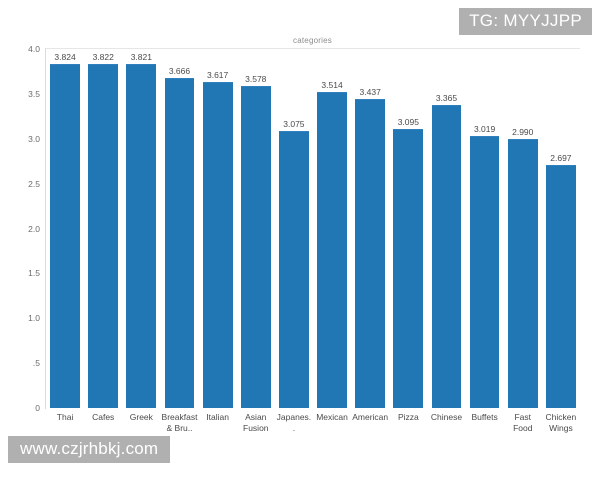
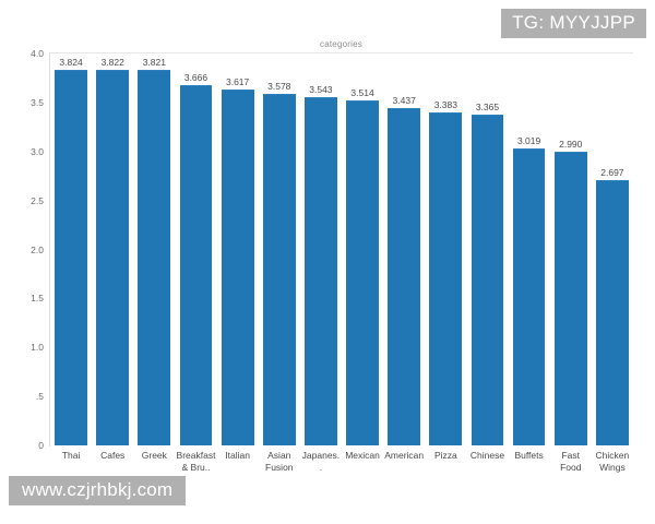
Japanes..: 3.075 -> 3.543
Pizza: 3.095 -> 3.383
